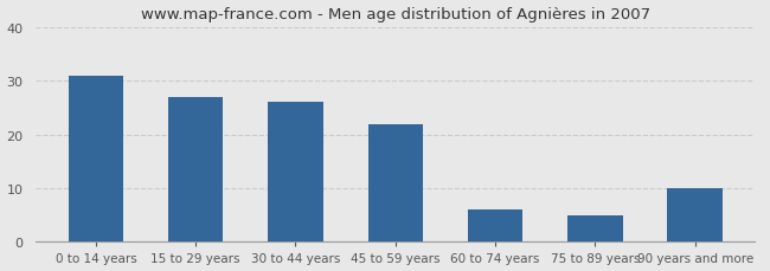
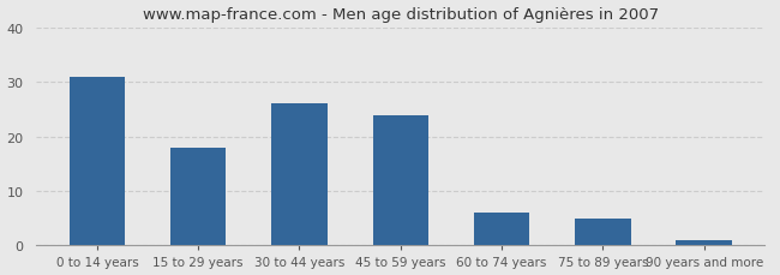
15 to 29 years: 27 -> 18
45 to 59 years: 22 -> 24
90 years and more: 10 -> 1
